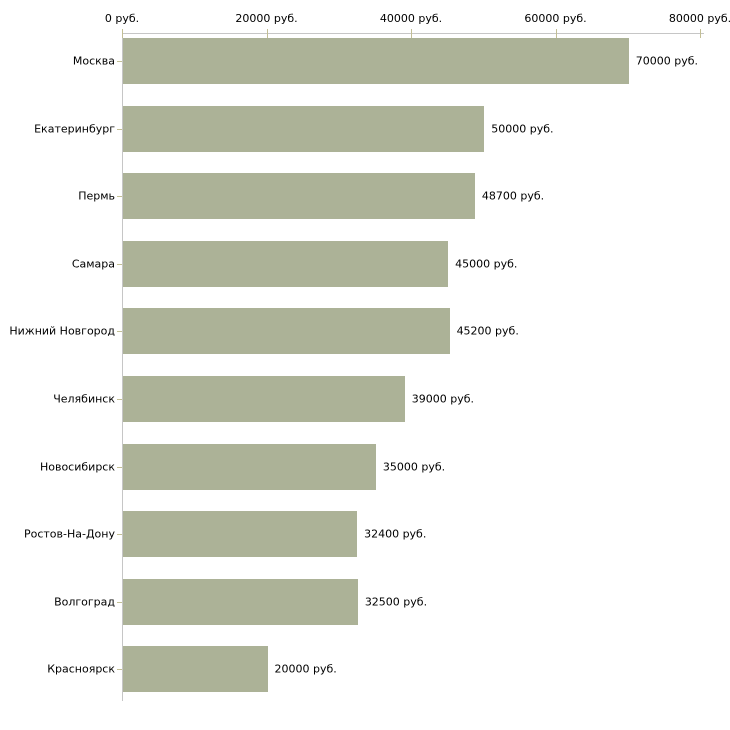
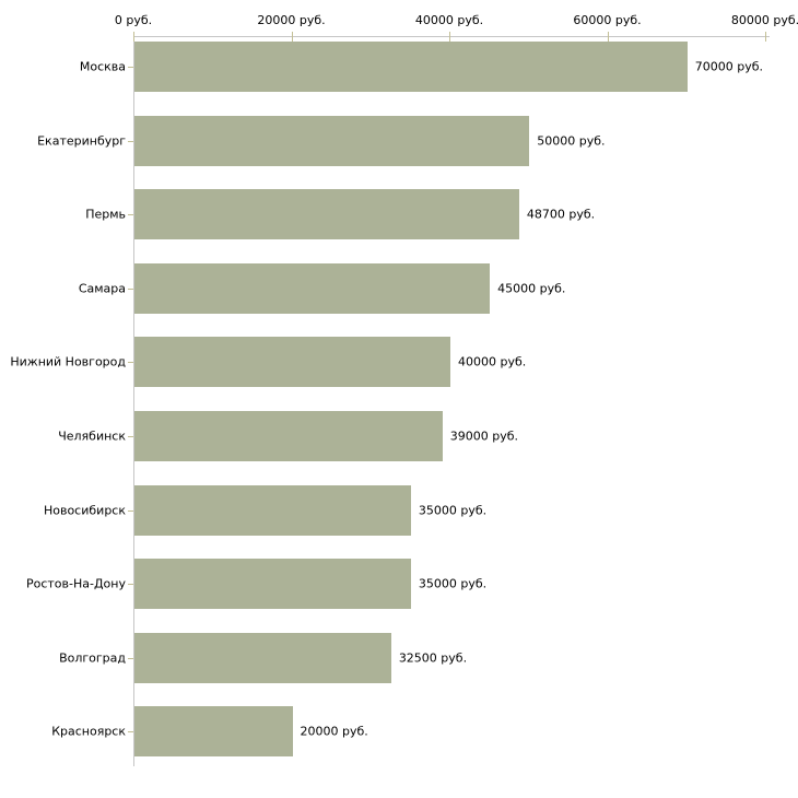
Нижний Новгород: 45200 -> 40000
Ростов-На-Дону: 32400 -> 35000
